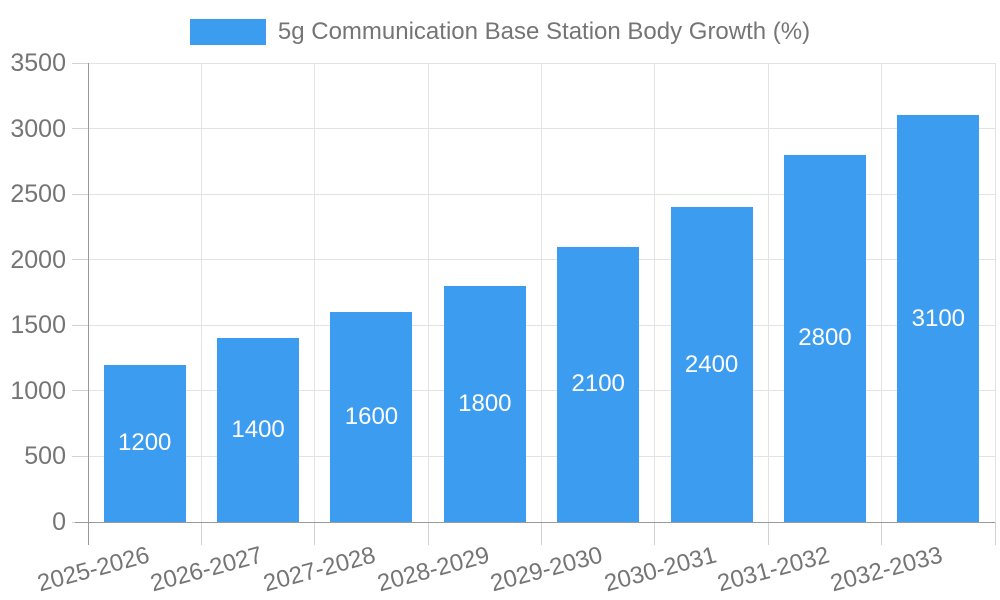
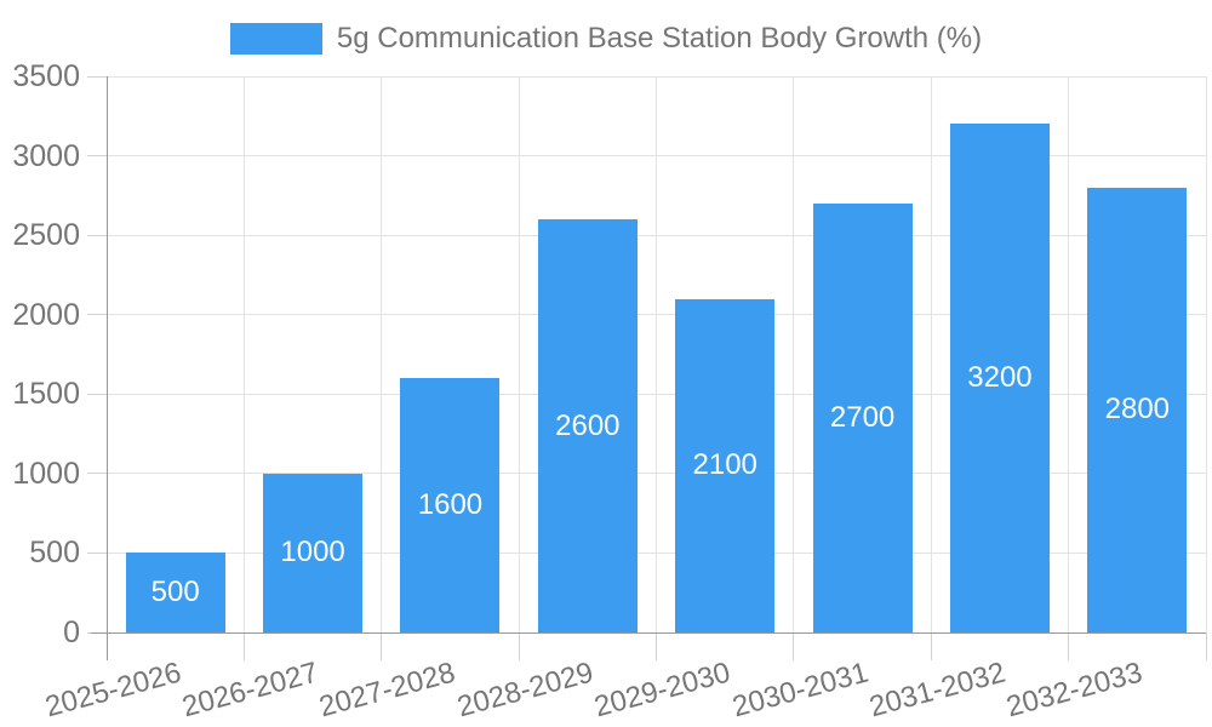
2025-2026: 1200 -> 500
2026-2027: 1400 -> 1000
2028-2029: 1800 -> 2600
2030-2031: 2400 -> 2700
2031-2032: 2800 -> 3200
2032-2033: 3100 -> 2800
